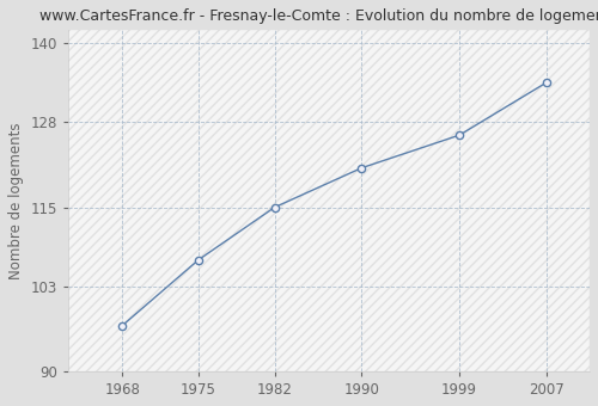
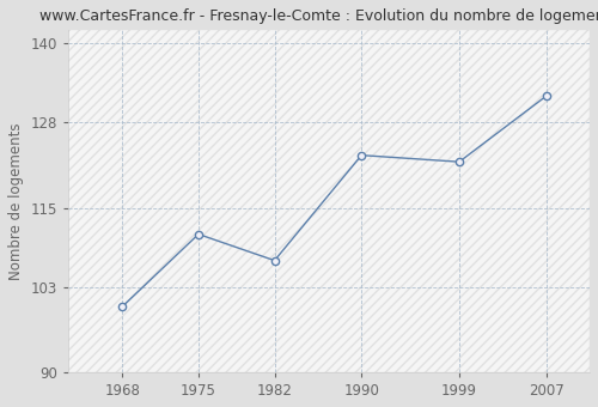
1968: 97 -> 100
1975: 107 -> 111
1982: 115 -> 107
1990: 121 -> 123
1999: 126 -> 122
2007: 134 -> 132
